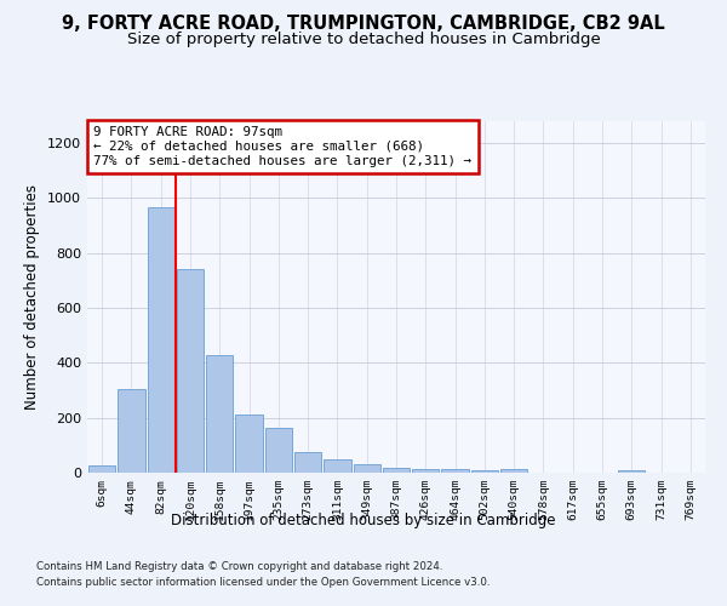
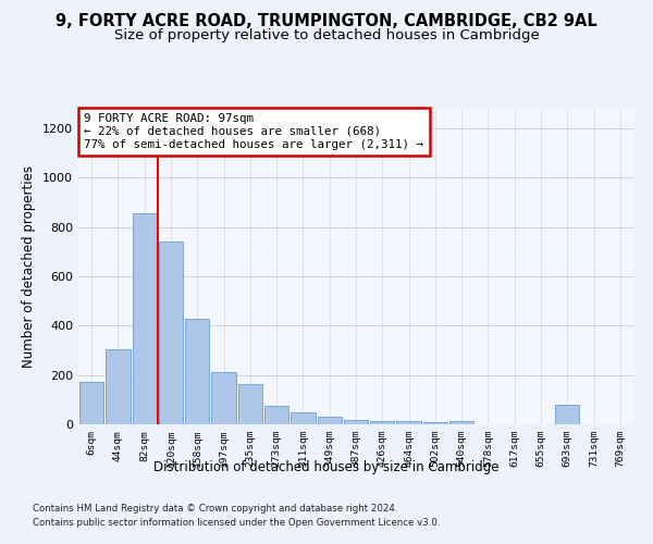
6sqm: 25 -> 170
82sqm: 965 -> 855
693sqm: 10 -> 80
